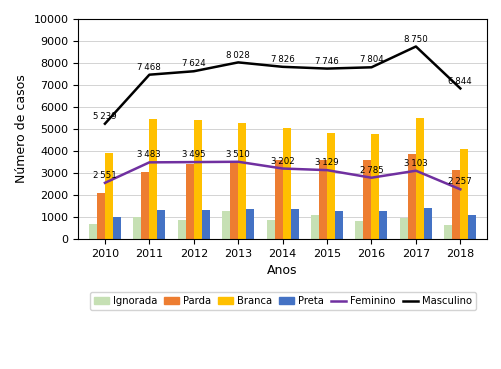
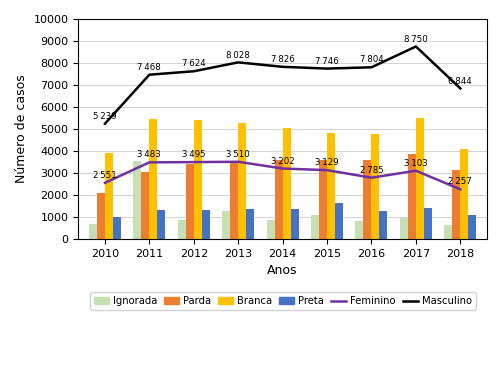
Ignorada/2011: 1000 -> 3550
Preta/2015: 1270 -> 1650
